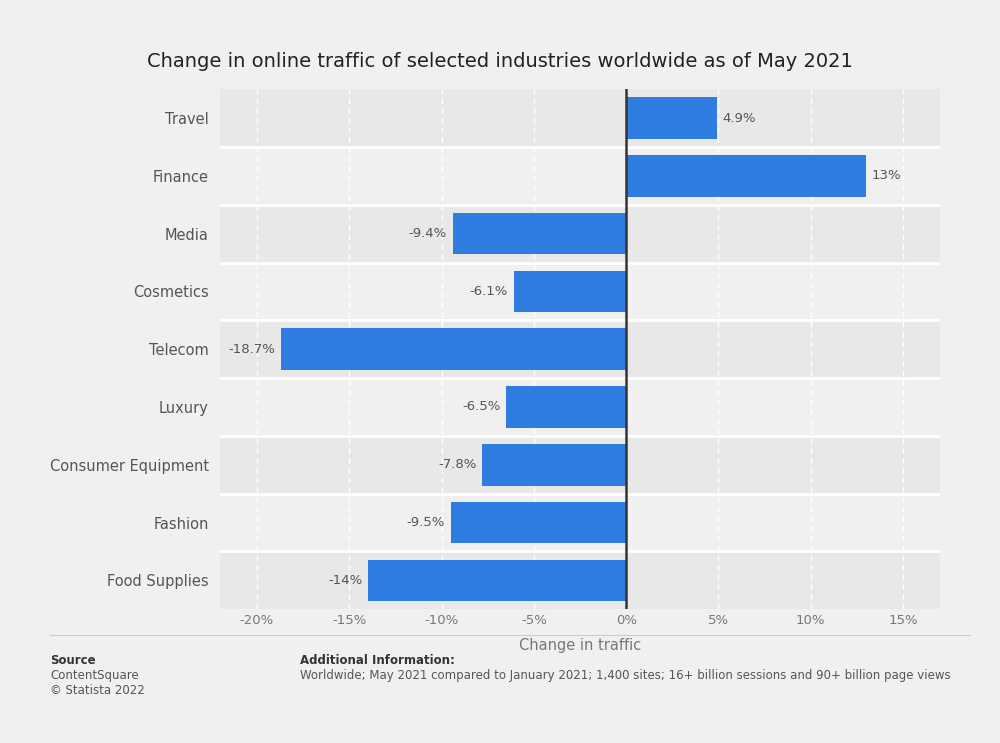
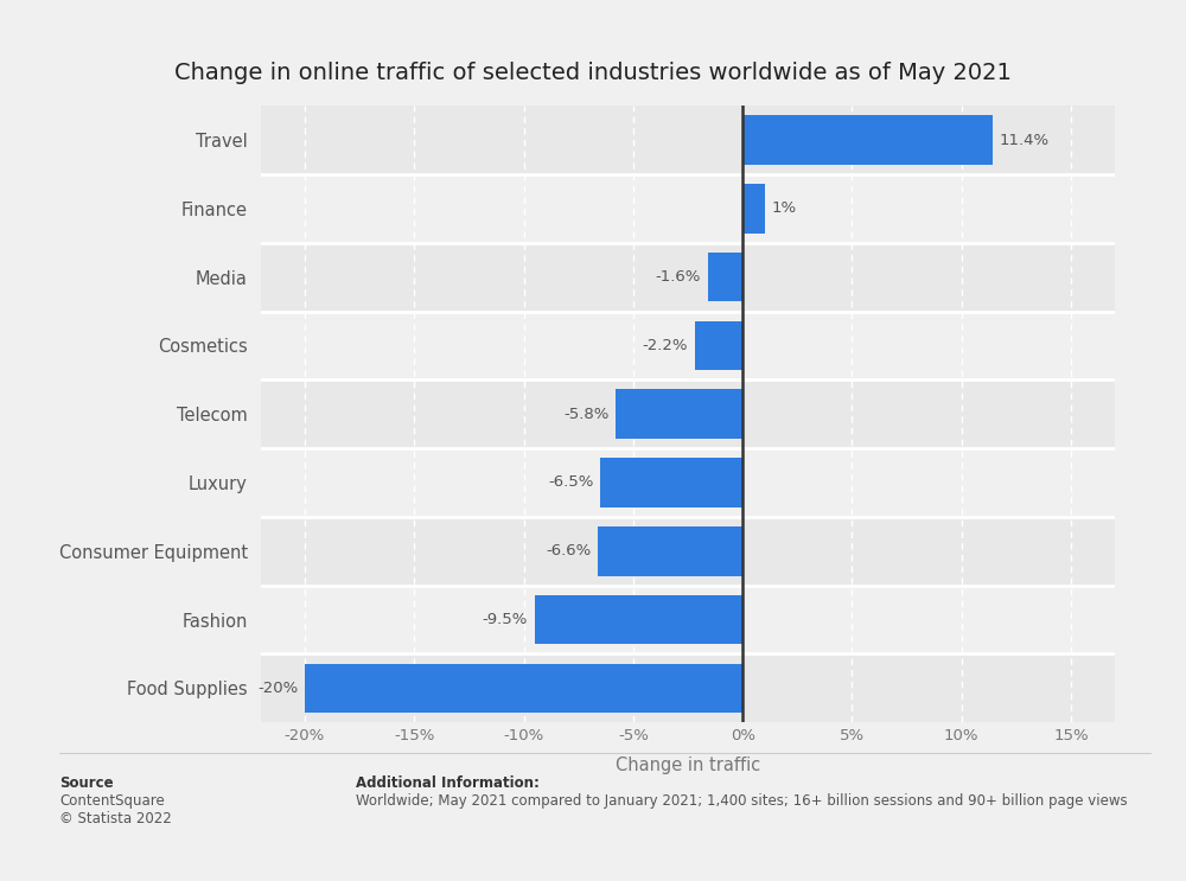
Travel: 4.9% -> 11.4%
Finance: 13% -> 1%
Media: -9.4% -> -1.6%
Cosmetics: -6.1% -> -2.2%
Telecom: -18.7% -> -5.8%
Consumer Equipment: -7.8% -> -6.6%
Food Supplies: -14% -> -20%
